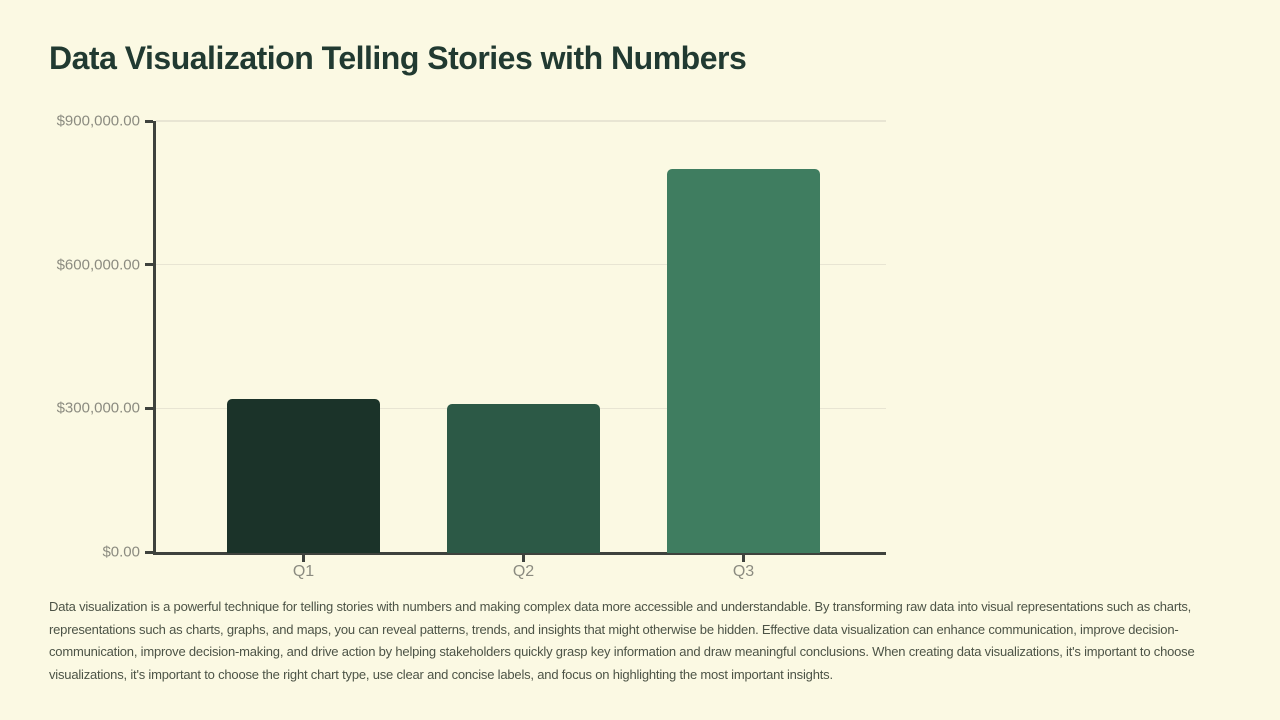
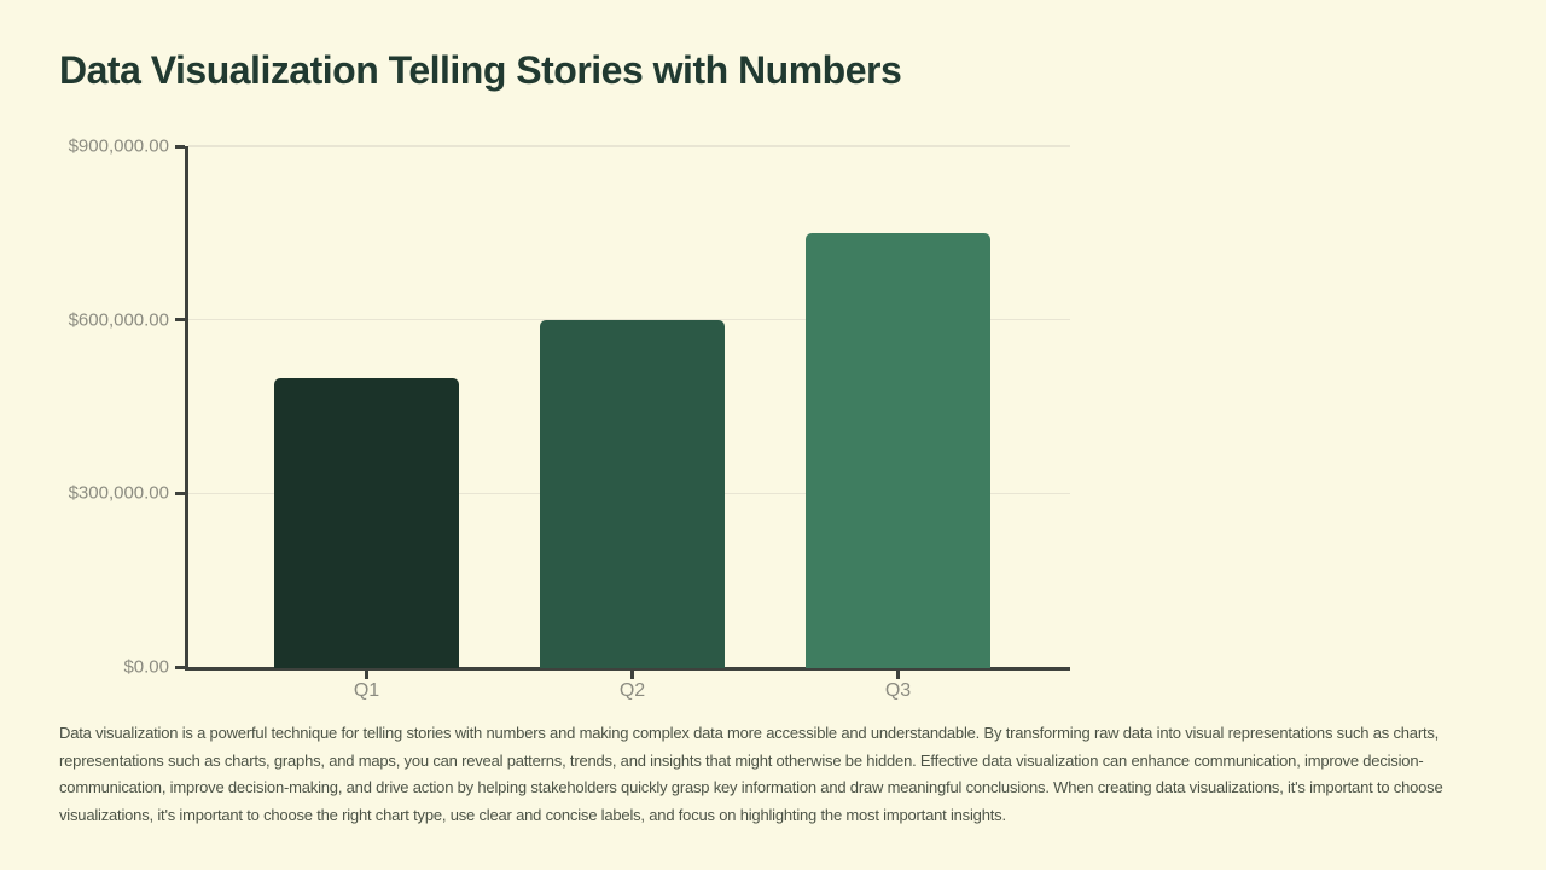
Q1: $320000 -> $500000
Q2: $310000 -> $600000
Q3: $800000 -> $750000
